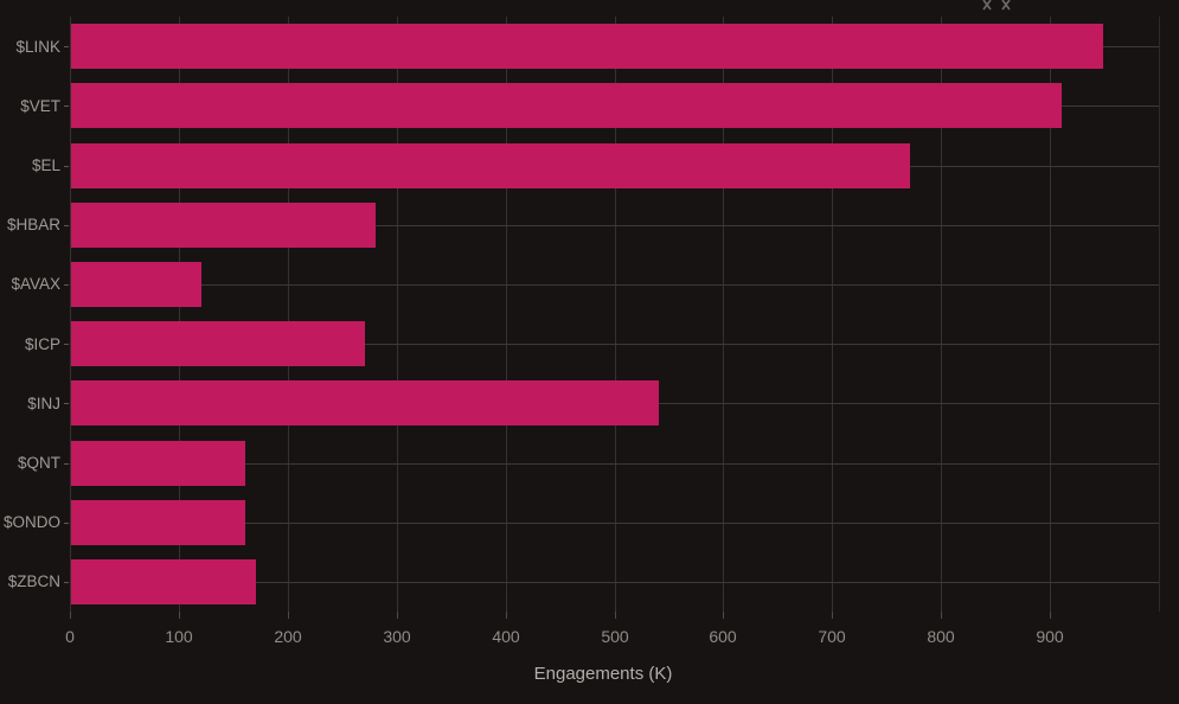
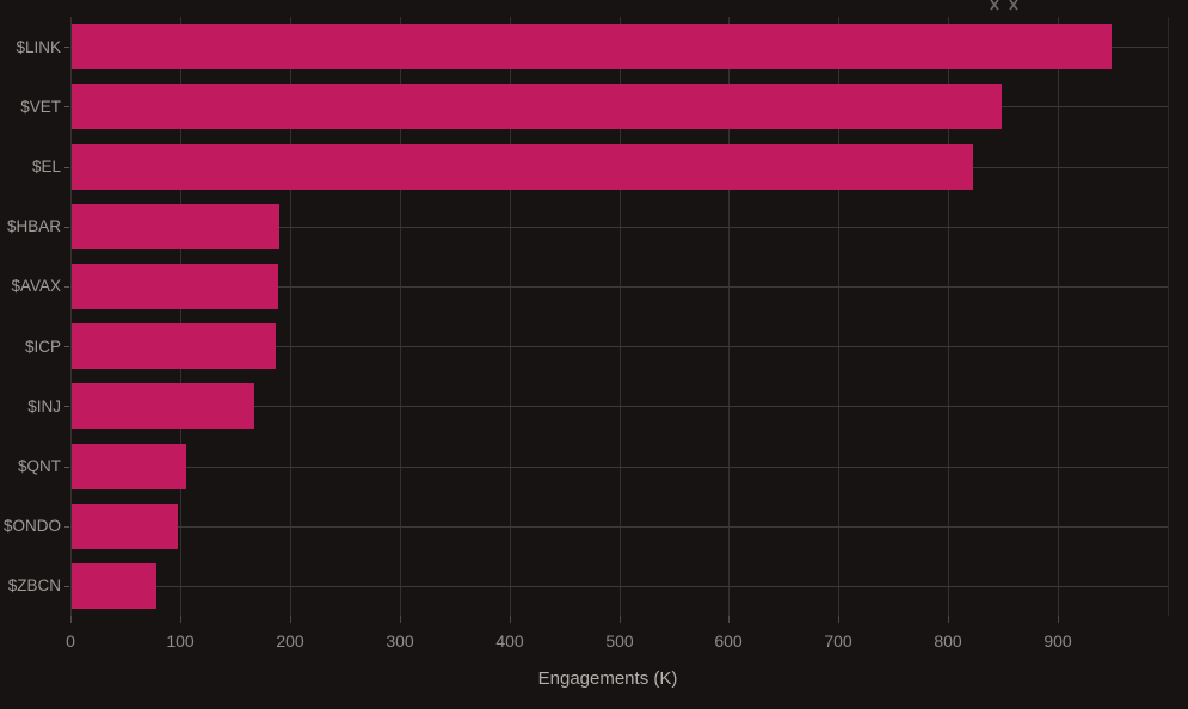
$VET: 910 -> 850
$EL: 770 -> 820
$HBAR: 280 -> 190
$AVAX: 120 -> 190
$ICP: 270 -> 190
$INJ: 540 -> 170
$QNT: 160 -> 100
$ONDO: 160 -> 100
$ZBCN: 170 -> 80
